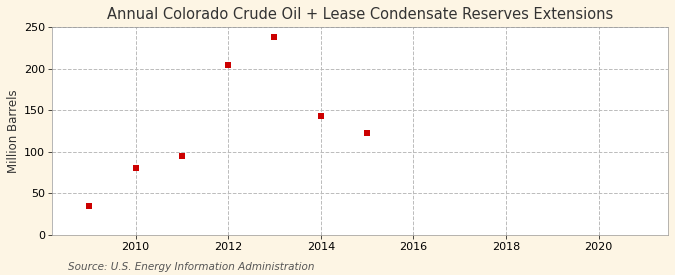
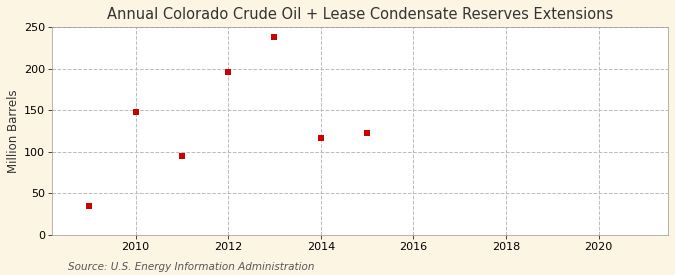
2010: 80 -> 148
2012: 205 -> 196
2014: 143 -> 116
